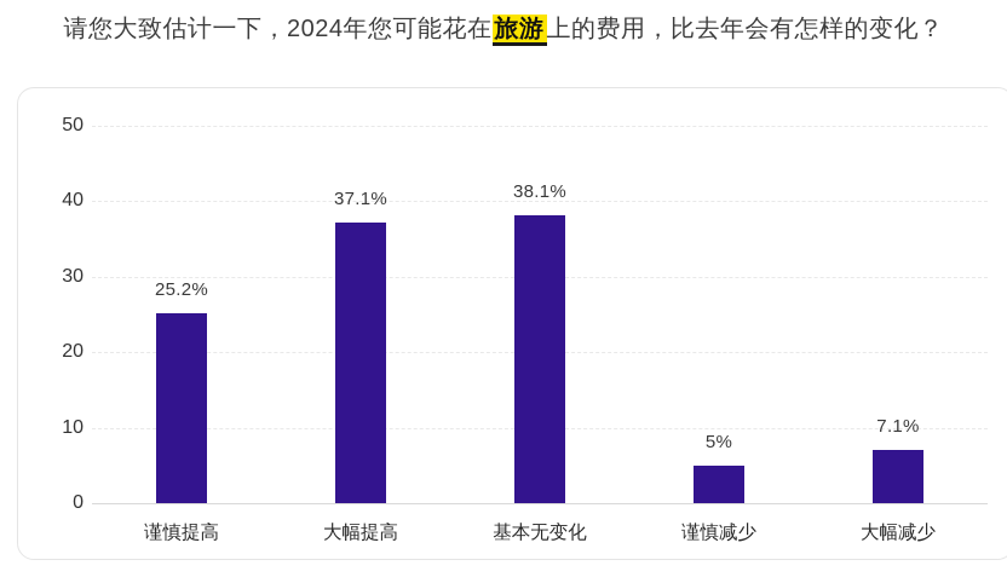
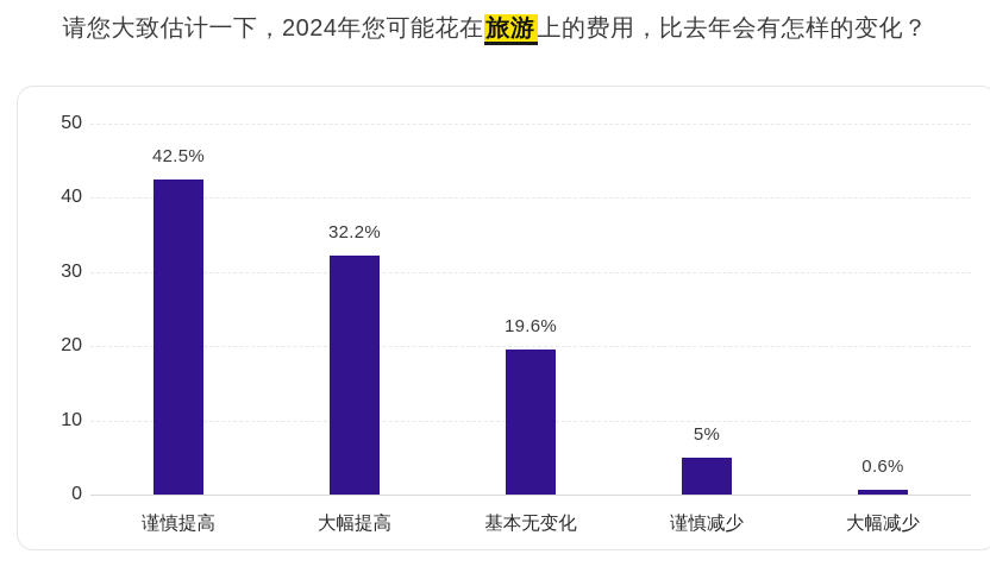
谨慎提高: 25.2% -> 42.5%
大幅提高: 37.1% -> 32.2%
基本无变化: 38.1% -> 19.6%
大幅减少: 7.1% -> 0.6%
